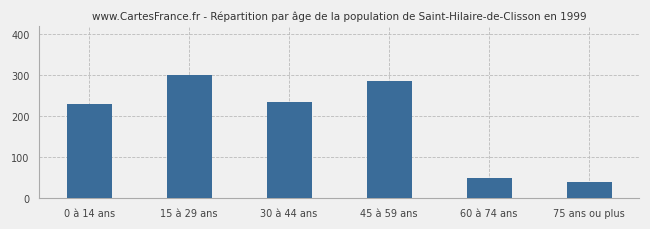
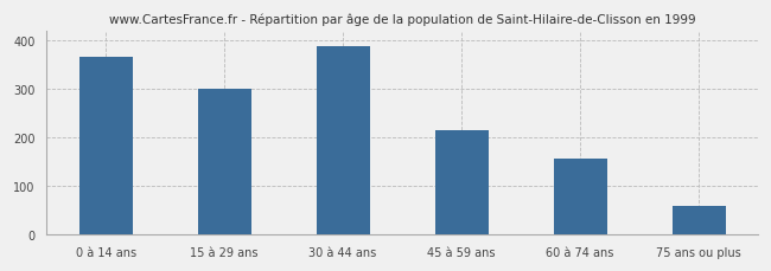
0 à 14 ans: 230 -> 365
30 à 44 ans: 235 -> 388
45 à 59 ans: 285 -> 215
60 à 74 ans: 50 -> 155
75 ans ou plus: 40 -> 60
